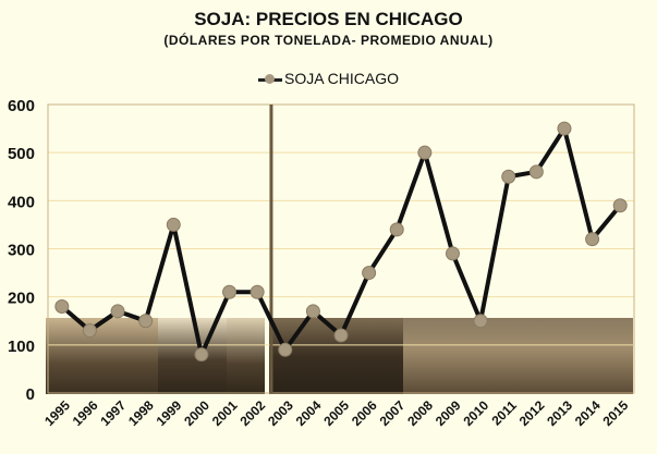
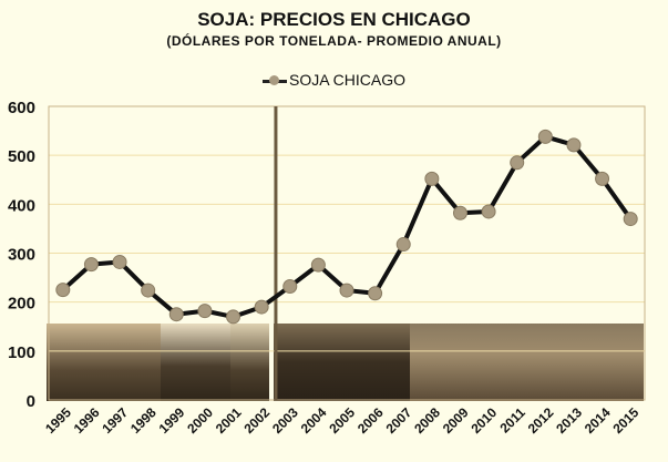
1995: 180 -> 220
1996: 130 -> 280
1997: 170 -> 280
1998: 150 -> 220
1999: 350 -> 180
2000: 80 -> 180
2001: 210 -> 170
2002: 210 -> 190
2003: 90 -> 230
2004: 170 -> 280
2005: 120 -> 220
2006: 250 -> 220
2007: 340 -> 320
2008: 500 -> 450
2009: 290 -> 380
2010: 150 -> 380
2011: 450 -> 480
2012: 460 -> 540
2013: 550 -> 520
2014: 320 -> 450
2015: 390 -> 370
